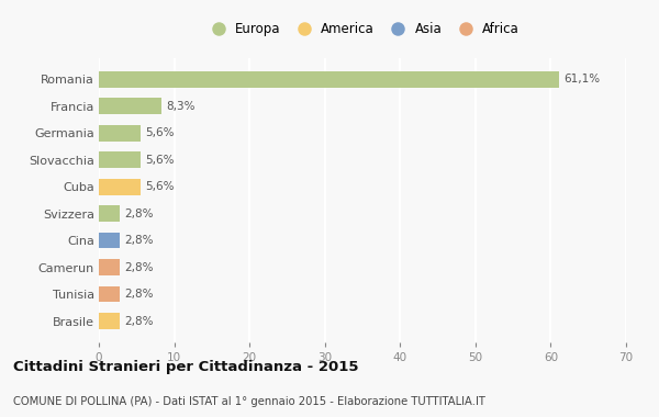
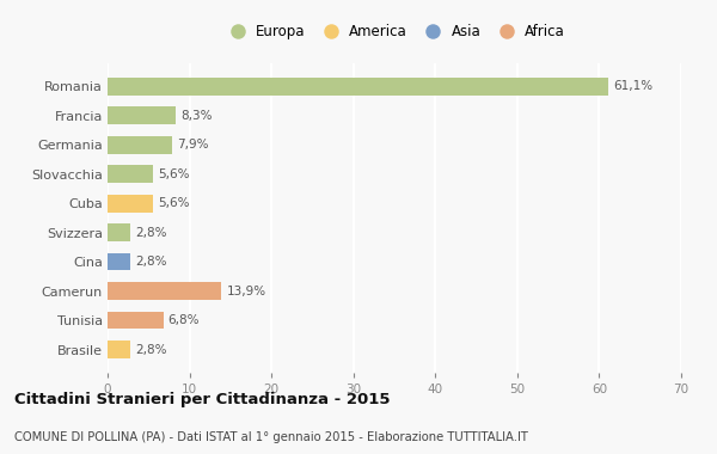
Germania: 5,6% -> 7,9%
Camerun: 2,8% -> 13,9%
Tunisia: 2,8% -> 6,8%
